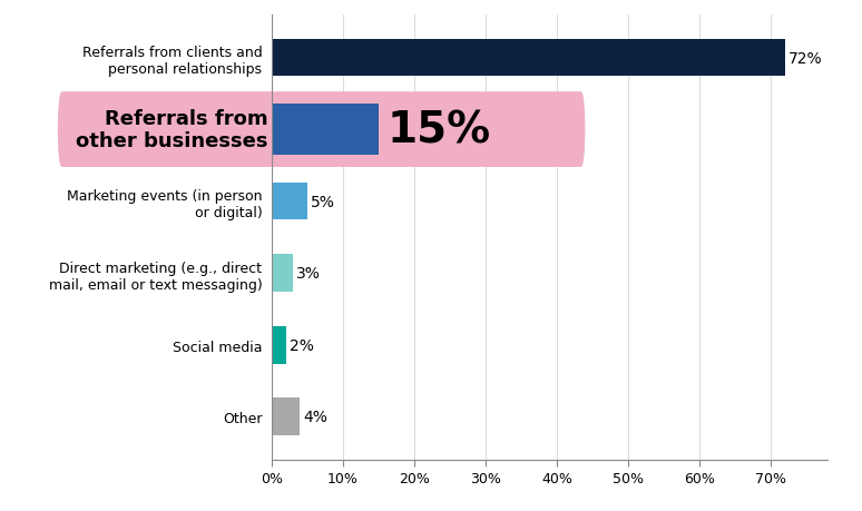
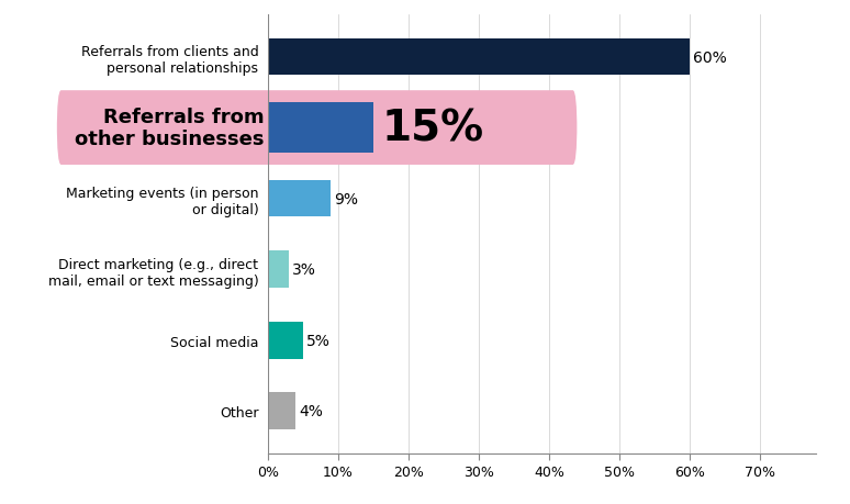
Referrals from clients and personal relationships: 72% -> 60%
Marketing events (in person or digital): 5% -> 9%
Social media: 2% -> 5%
